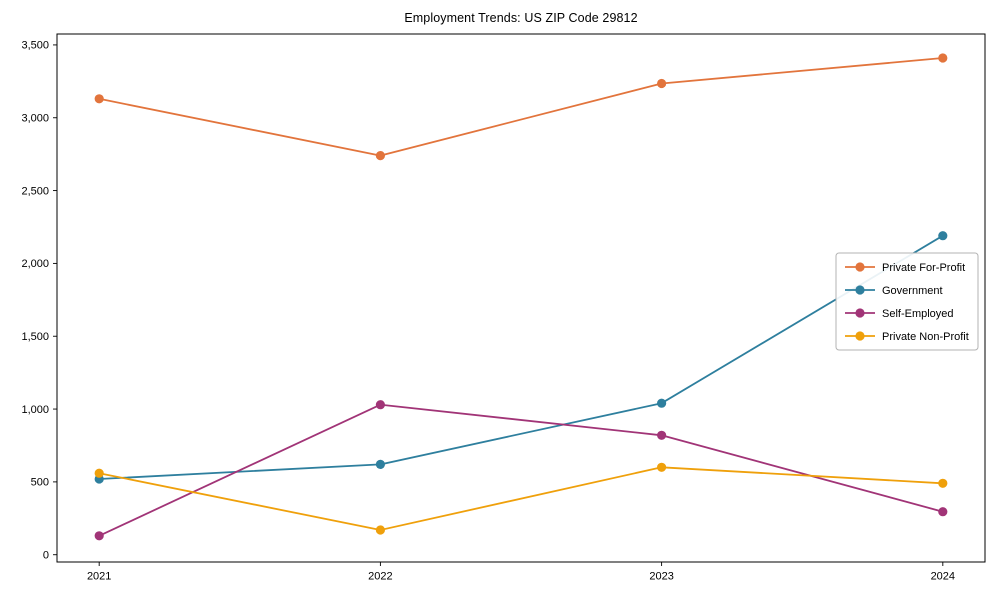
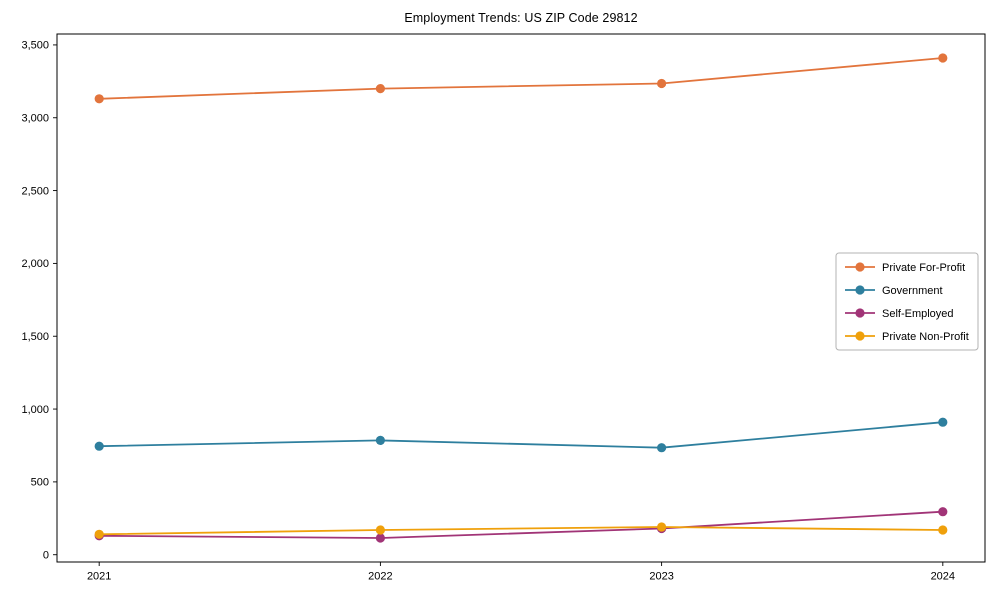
Government/2021: 520 -> 740
Private Non-Profit/2021: 560 -> 140
Private For-Profit/2022: 2740 -> 3200
Government/2022: 620 -> 780
Self-Employed/2022: 1030 -> 120
Government/2023: 1040 -> 740
Self-Employed/2023: 820 -> 180
Private Non-Profit/2023: 600 -> 190
Government/2024: 2190 -> 910
Private Non-Profit/2024: 490 -> 170
